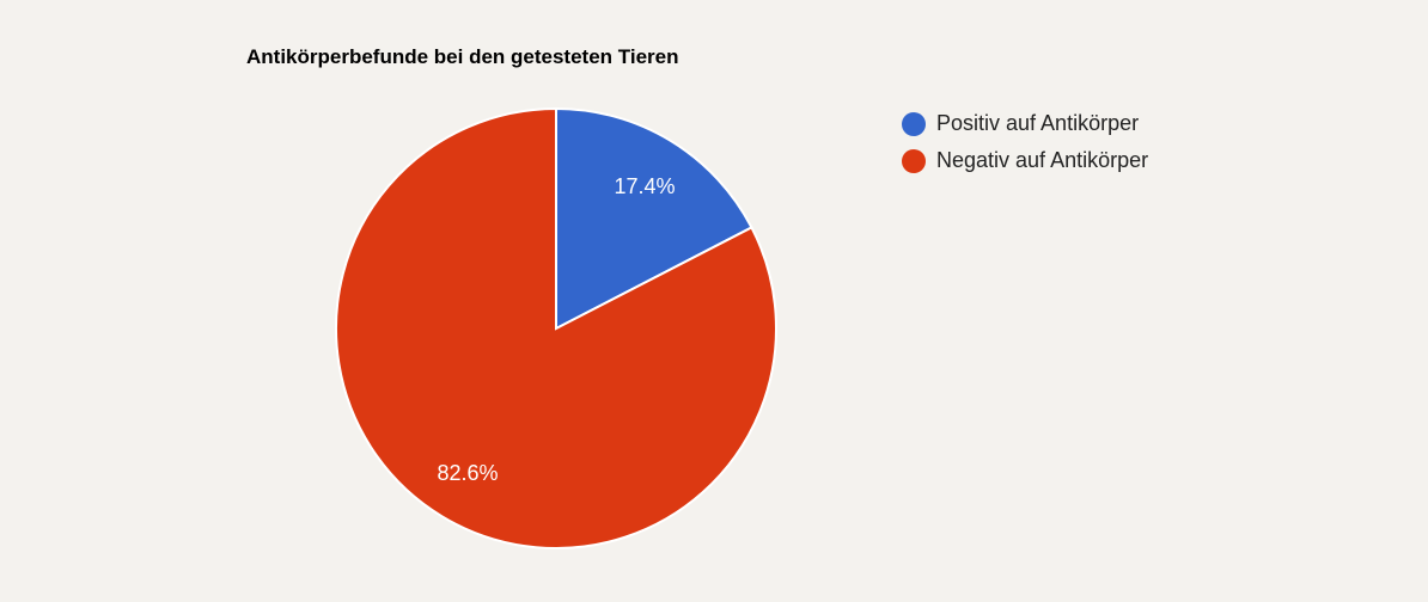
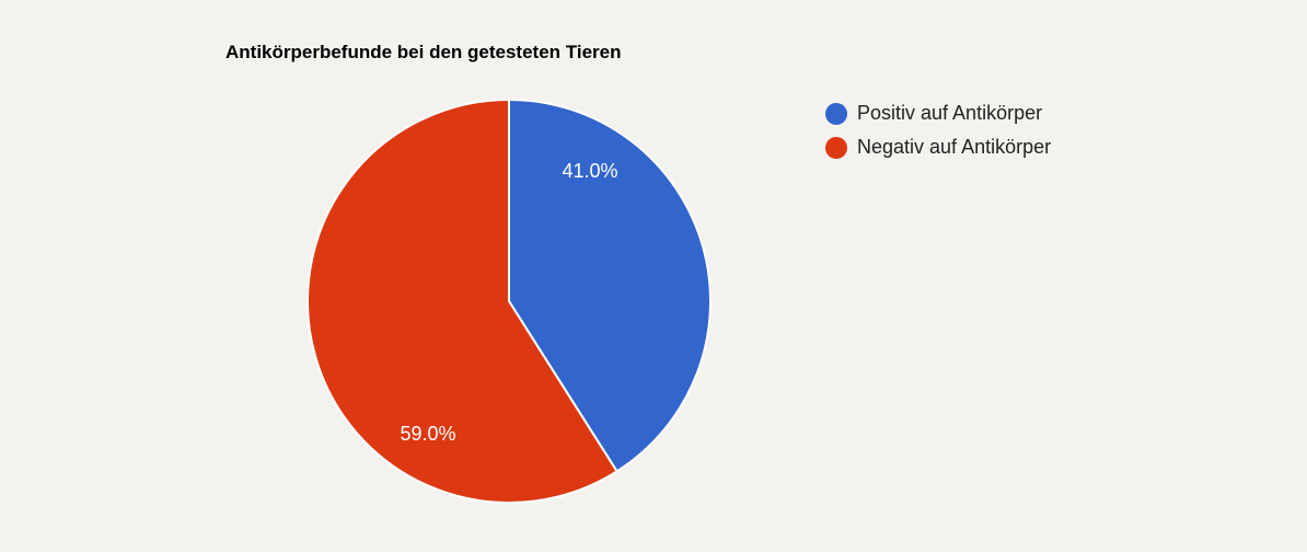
Positiv auf Antikörper: 17.4% -> 41.0%
Negativ auf Antikörper: 82.6% -> 59.0%
